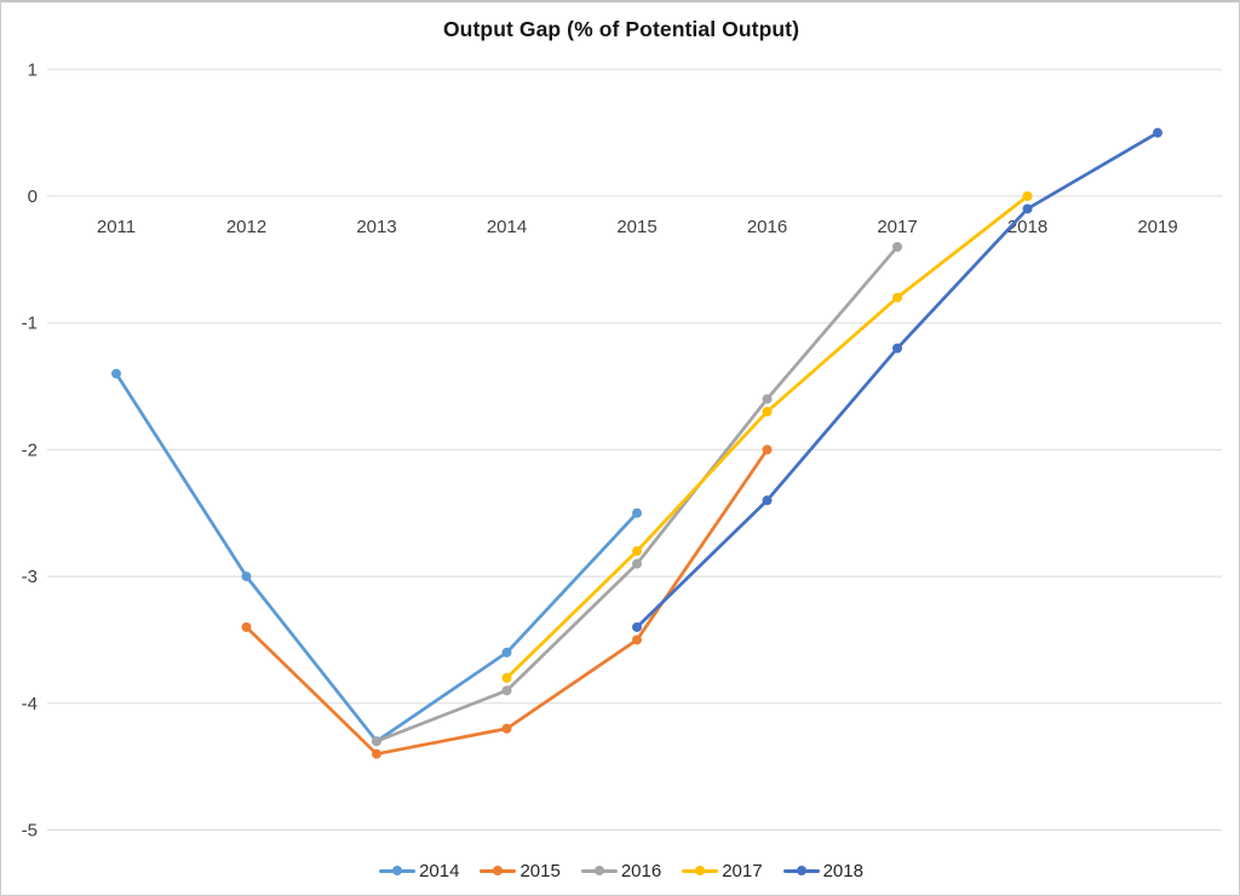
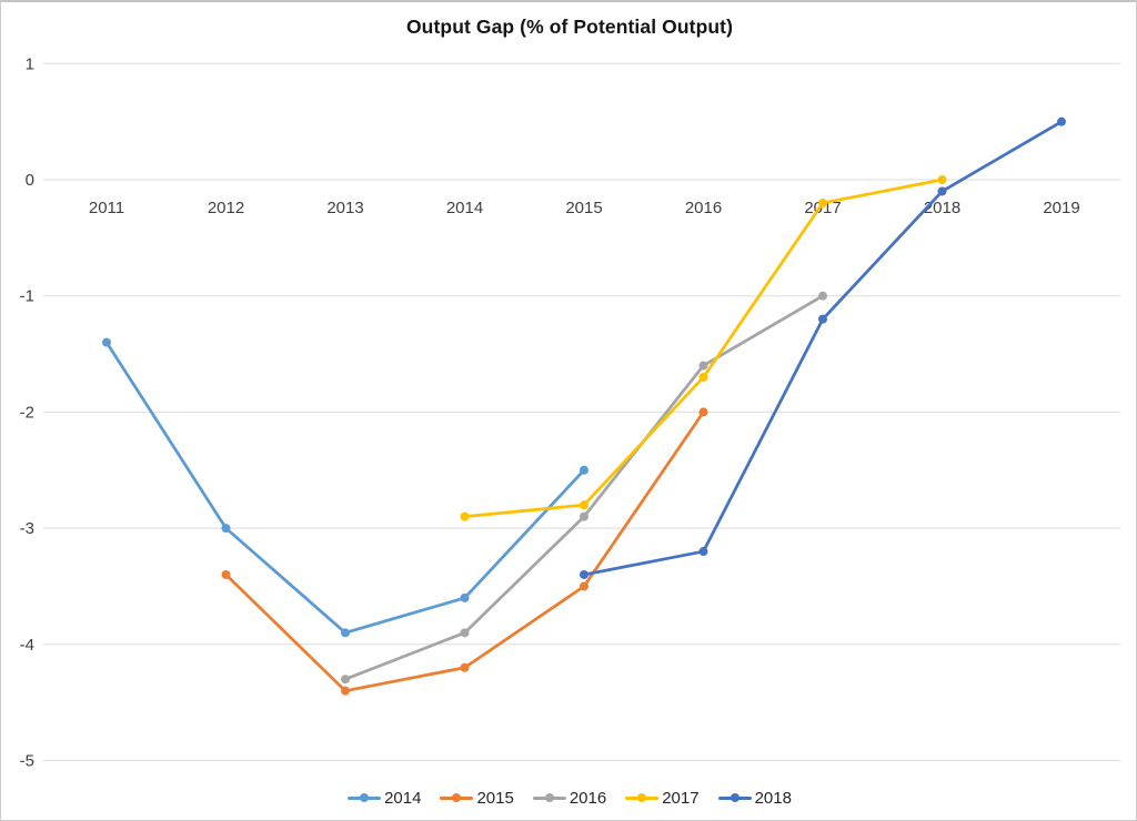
2014/2013: -4.3 -> -3.9
2017/2014: -3.8 -> -2.9
2018/2016: -2.4 -> -3.2
2016/2017: -0.4 -> -1.0
2017/2017: -0.8 -> -0.2
